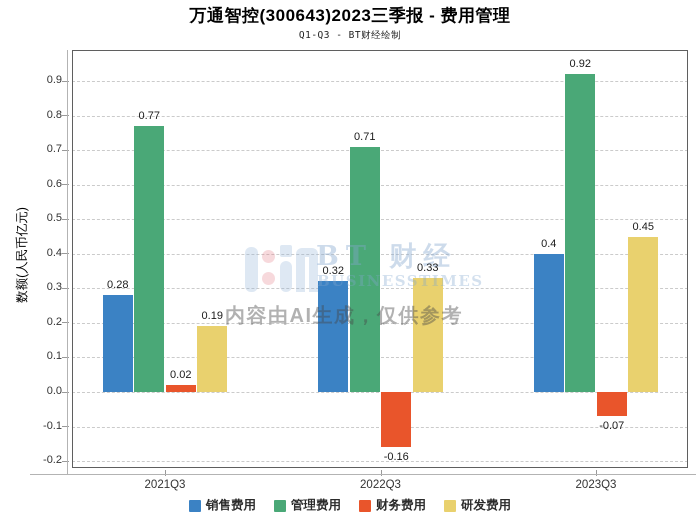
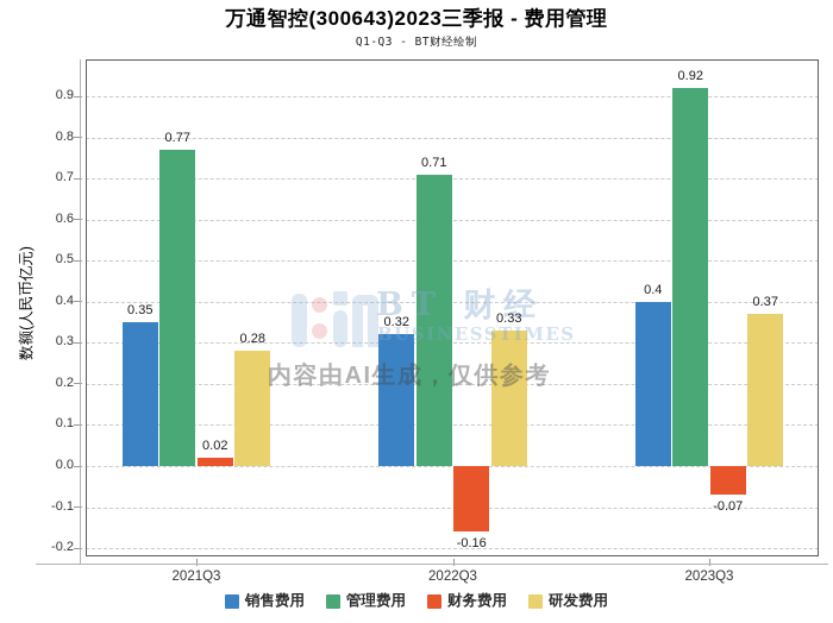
销售费用/2021Q3: 0.28 -> 0.35
研发费用/2021Q3: 0.19 -> 0.28
研发费用/2023Q3: 0.45 -> 0.37
